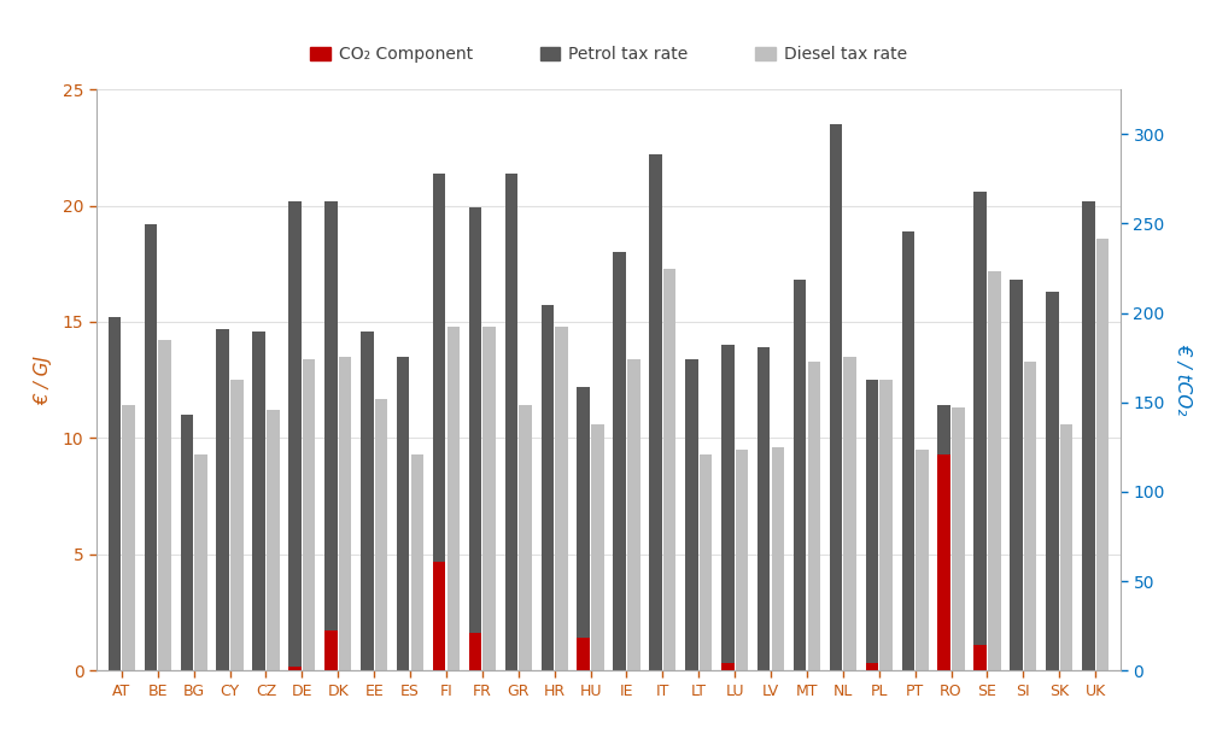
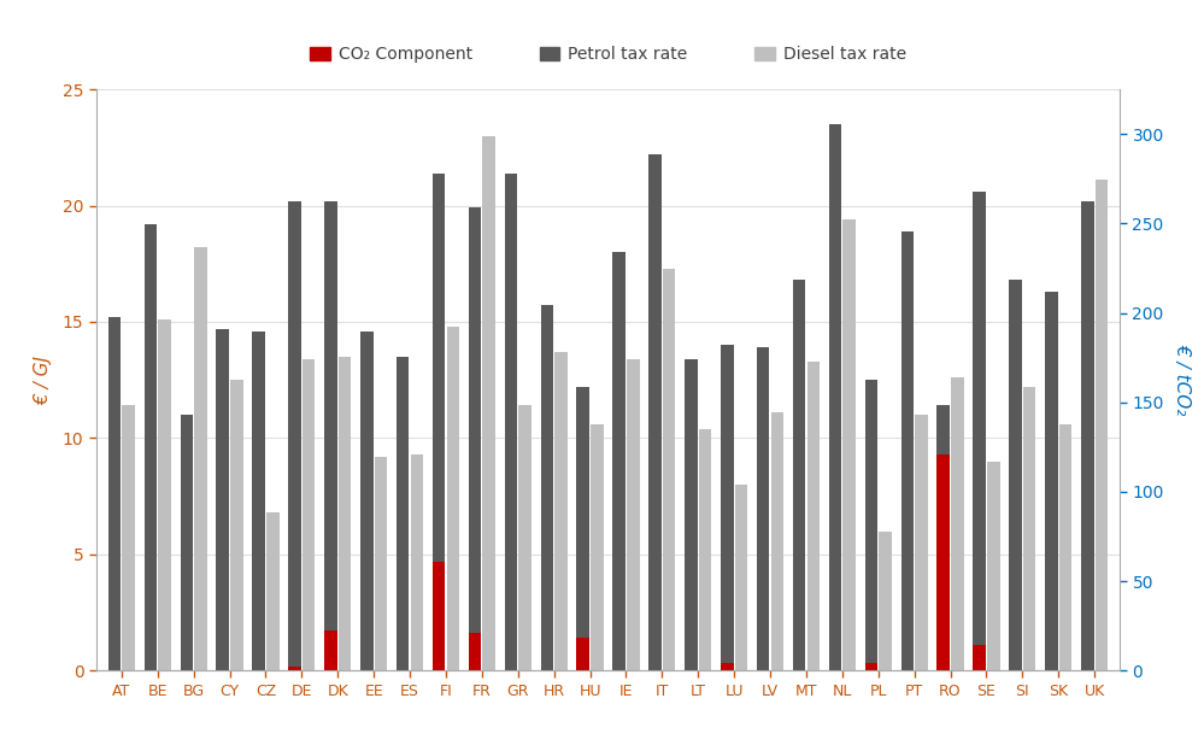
Diesel tax rate/BE: 14.2 -> 15.1
Diesel tax rate/BG: 9.3 -> 18.2
Diesel tax rate/CZ: 11.2 -> 6.8
Diesel tax rate/EE: 11.7 -> 9.2
Diesel tax rate/FR: 14.8 -> 23.0
Diesel tax rate/HR: 14.8 -> 13.7
Diesel tax rate/LT: 9.3 -> 10.4
Diesel tax rate/LU: 9.5 -> 8.0
Diesel tax rate/LV: 9.6 -> 11.1
Diesel tax rate/NL: 13.5 -> 19.4
Diesel tax rate/PL: 12.5 -> 6.0
Diesel tax rate/PT: 9.5 -> 11.0
Diesel tax rate/RO: 11.3 -> 12.6
Diesel tax rate/SE: 17.2 -> 9.0
Diesel tax rate/SI: 13.3 -> 12.2
Diesel tax rate/UK: 18.6 -> 21.1
